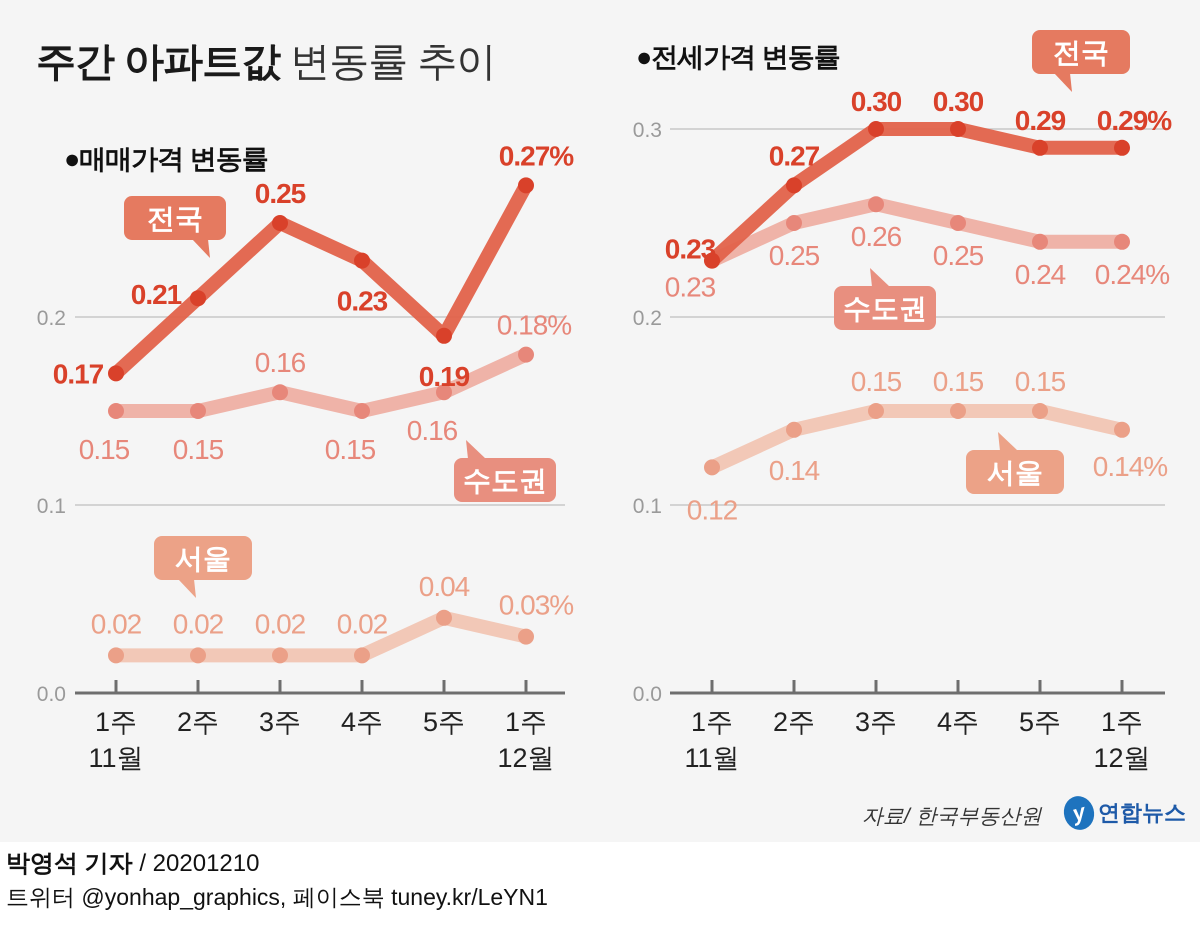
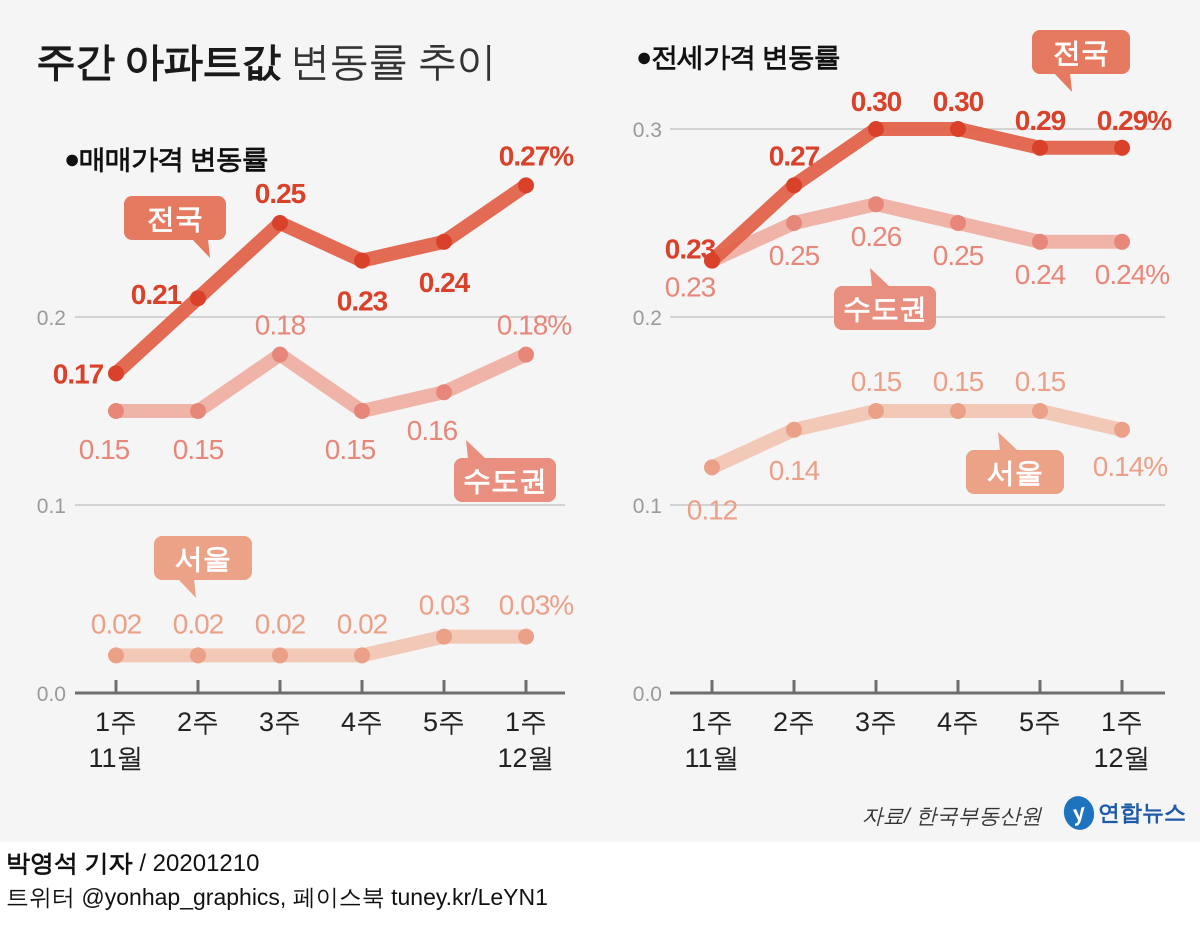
●매매가격 변동률/수도권/3주: 0.16 -> 0.18
●매매가격 변동률/전국/5주: 0.19 -> 0.24
●매매가격 변동률/서울/5주: 0.04 -> 0.03
